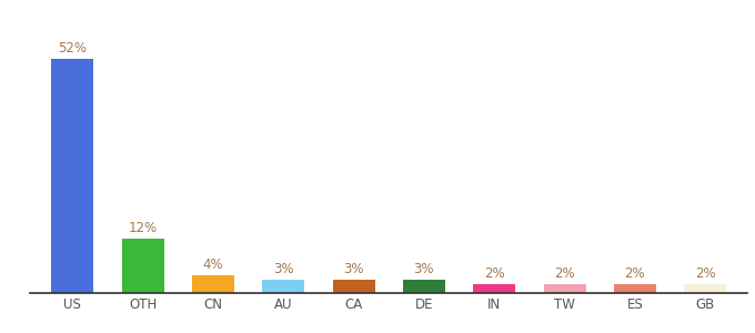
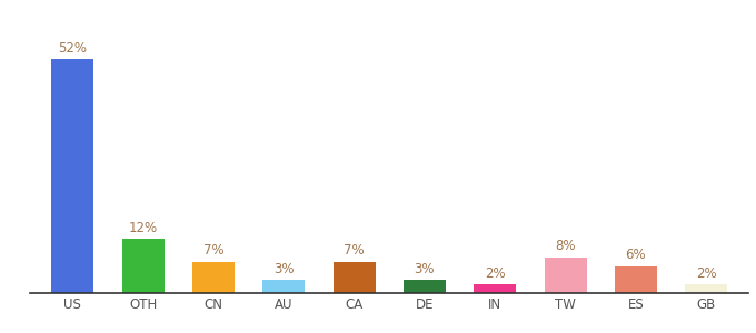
CN: 4% -> 7%
CA: 3% -> 7%
TW: 2% -> 8%
ES: 2% -> 6%
